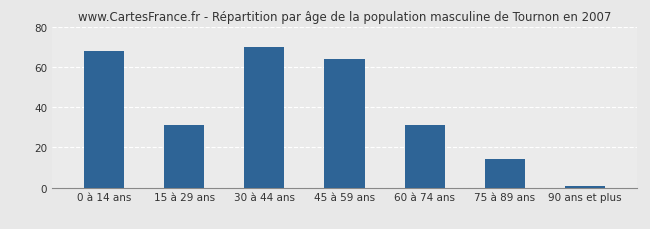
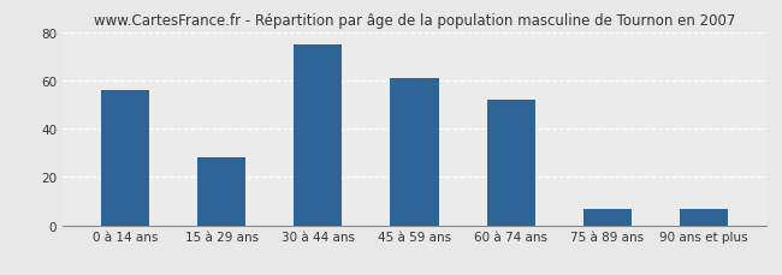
0 à 14 ans: 68 -> 56
15 à 29 ans: 31 -> 28
30 à 44 ans: 70 -> 75
45 à 59 ans: 64 -> 61
60 à 74 ans: 31 -> 52
75 à 89 ans: 14 -> 7
90 ans et plus: 1 -> 7
